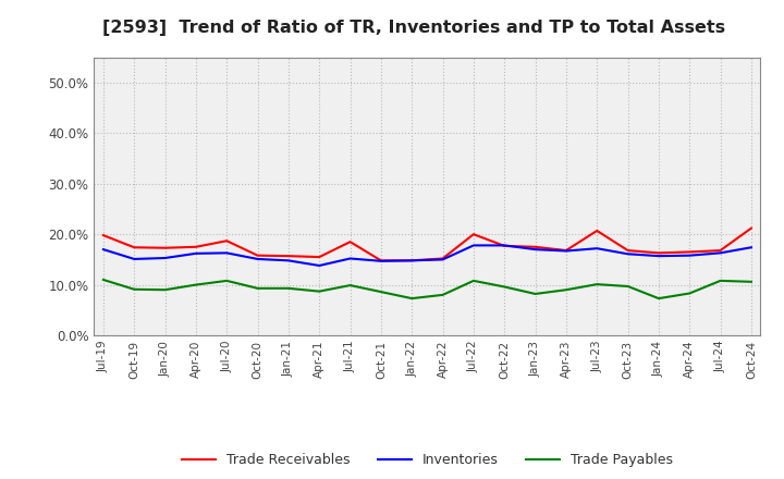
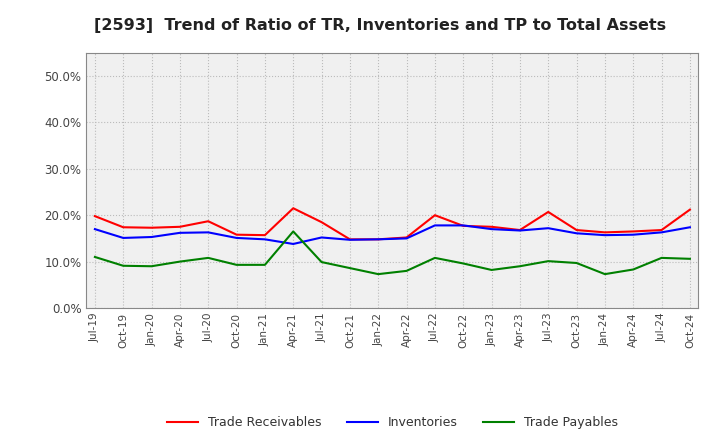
Trade Receivables/Apr-21: 15.5% -> 21.5%
Trade Payables/Apr-21: 8.7% -> 16.5%
